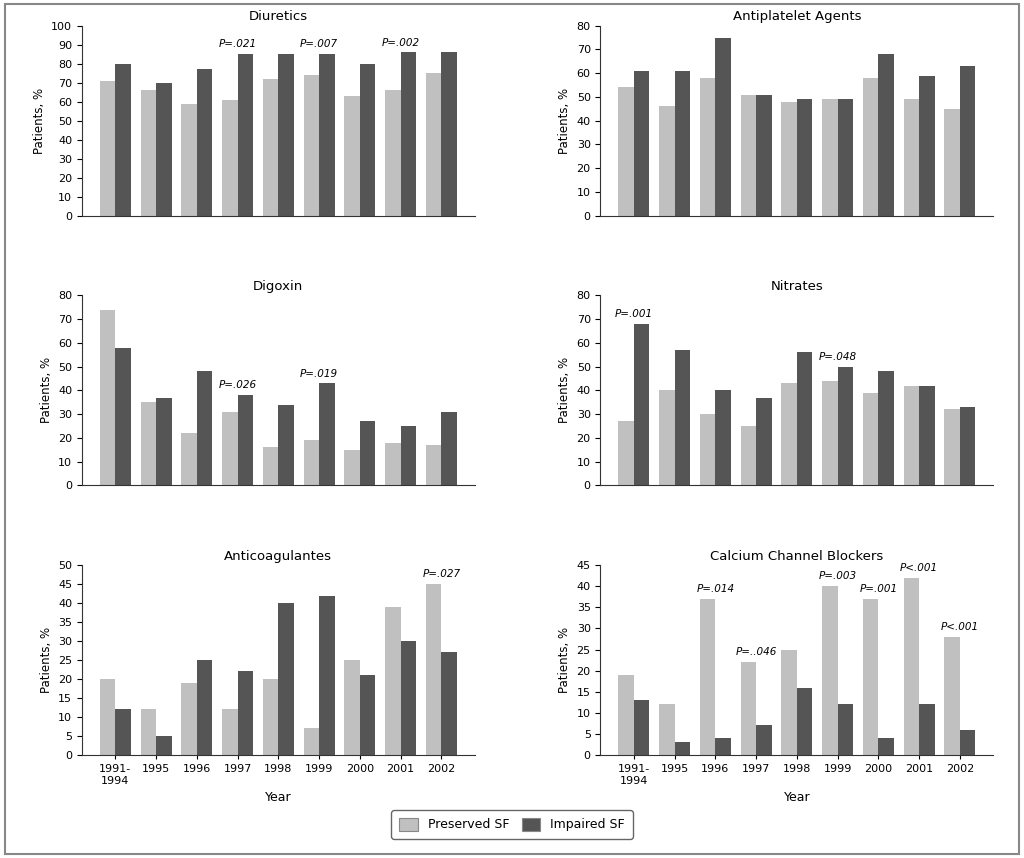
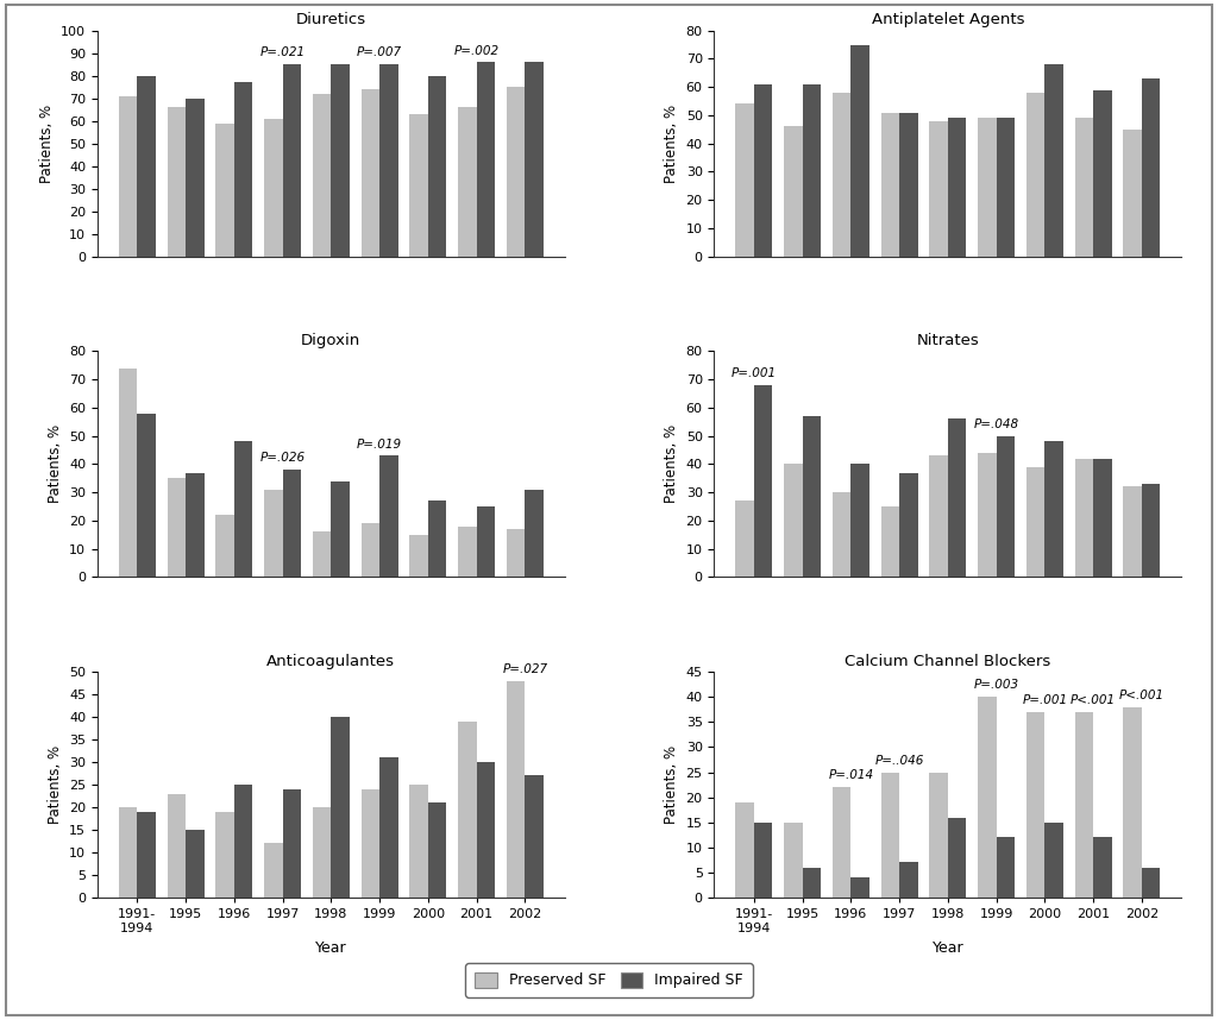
Anticoagulantes/Impaired SF/1991- 1994: 12 -> 19
Anticoagulantes/Preserved SF/1995: 12 -> 23
Anticoagulantes/Impaired SF/1995: 5 -> 15
Anticoagulantes/Impaired SF/1997: 22 -> 24
Anticoagulantes/Preserved SF/1999: 7 -> 24
Anticoagulantes/Impaired SF/1999: 42 -> 31
Anticoagulantes/Preserved SF/2002: 45 -> 48
Calcium Channel Blockers/Impaired SF/1991- 1994: 13 -> 15
Calcium Channel Blockers/Preserved SF/1995: 12 -> 15
Calcium Channel Blockers/Impaired SF/1995: 3 -> 6
Calcium Channel Blockers/Preserved SF/1996: 37 -> 22
Calcium Channel Blockers/Preserved SF/1997: 22 -> 25
Calcium Channel Blockers/Impaired SF/2000: 4 -> 15
Calcium Channel Blockers/Preserved SF/2001: 42 -> 37
Calcium Channel Blockers/Preserved SF/2002: 28 -> 38
